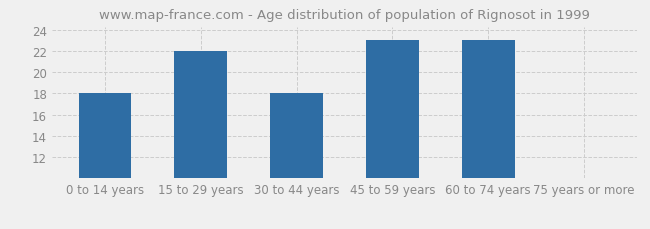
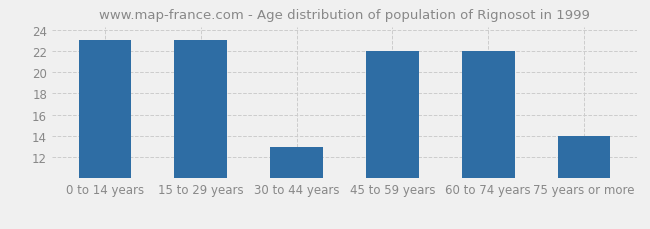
0 to 14 years: 18 -> 23
15 to 29 years: 22 -> 23
30 to 44 years: 18 -> 13
45 to 59 years: 23 -> 22
60 to 74 years: 23 -> 22
75 years or more: 10 -> 14
